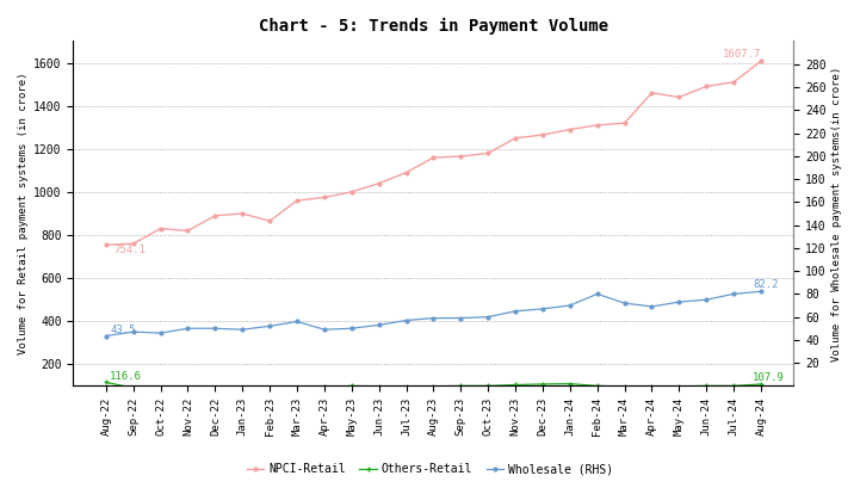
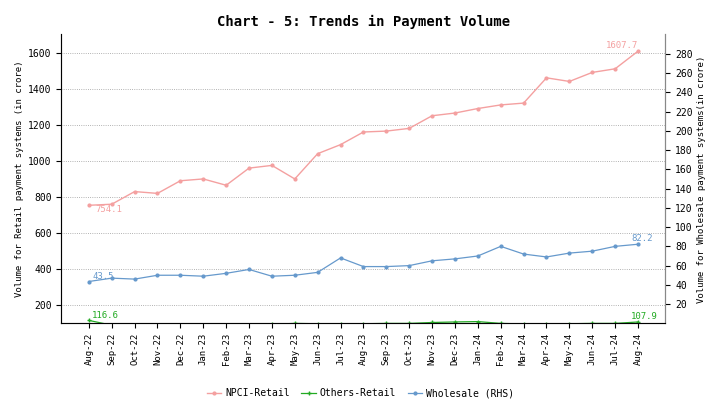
NPCI-Retail/May-23: 1000 -> 900
Wholesale (RHS)/Jul-23: 57 -> 68
